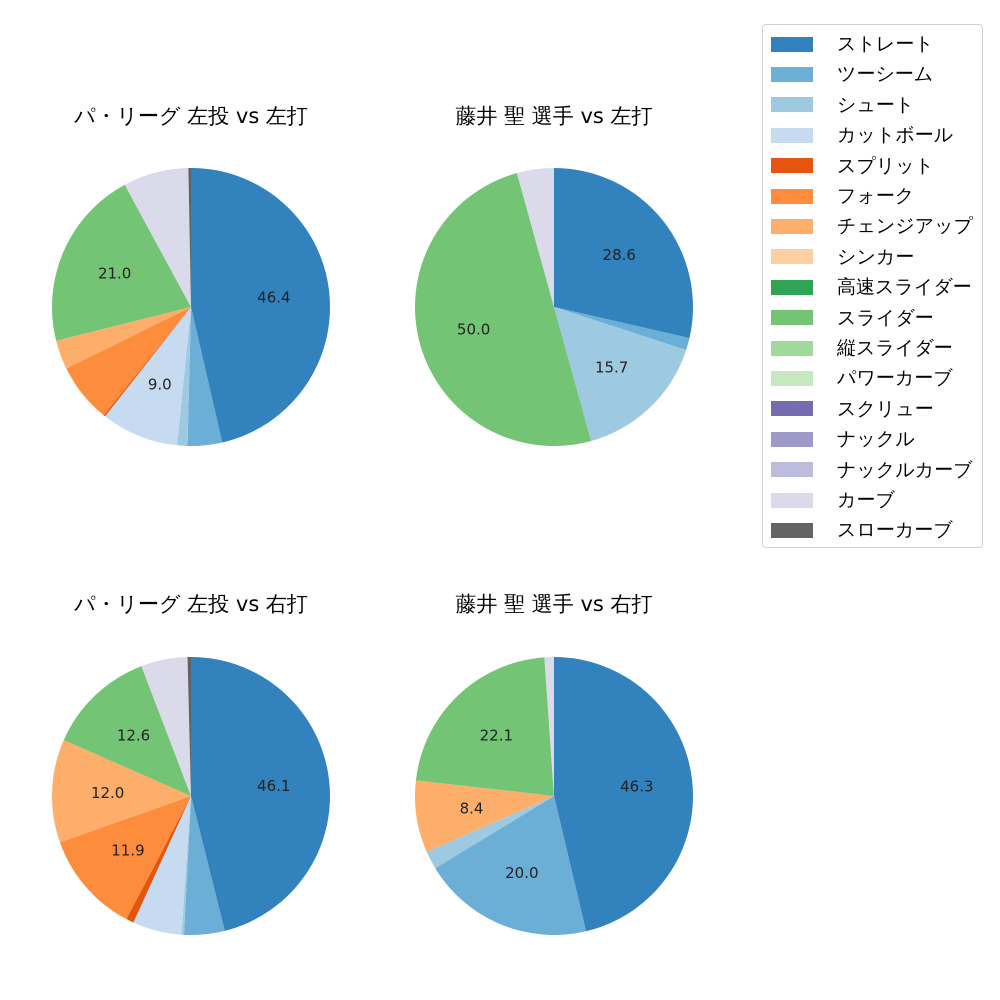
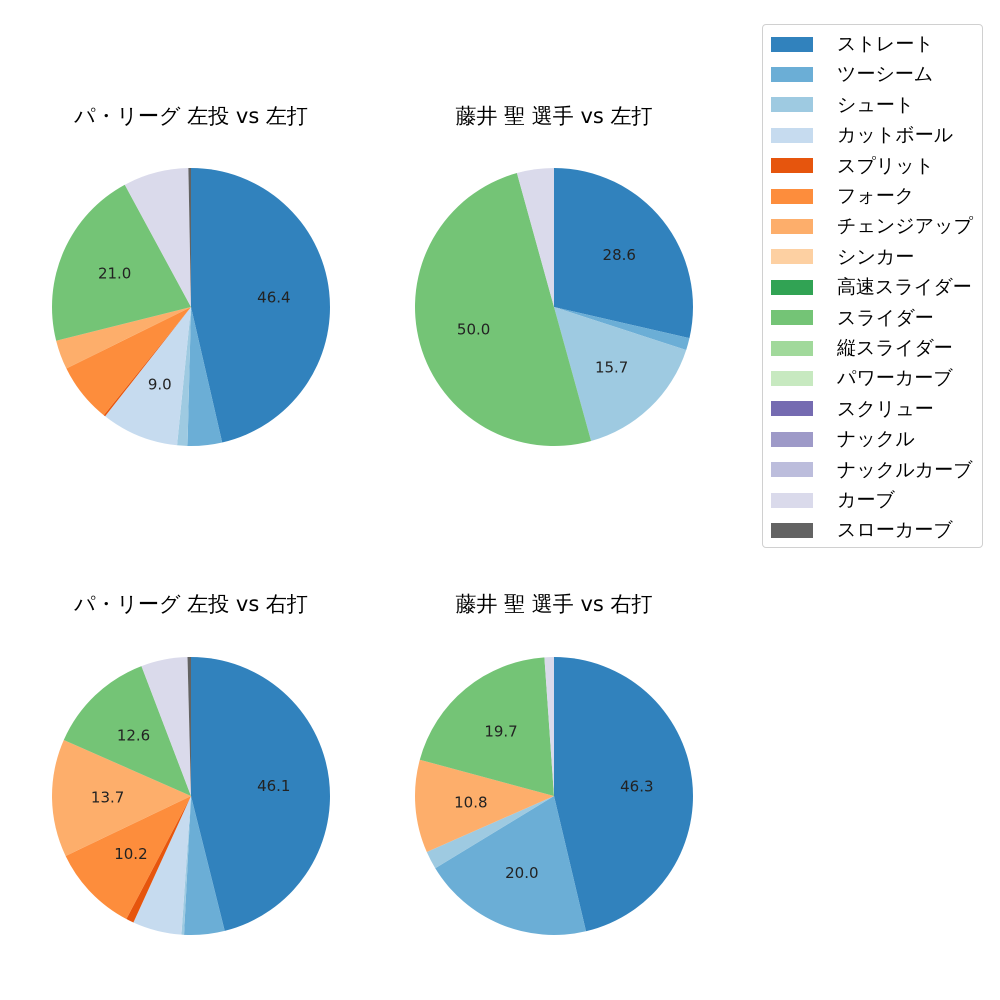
パ・リーグ 左投 vs 右打/フォーク: 11.9 -> 10.2
パ・リーグ 左投 vs 右打/チェンジアップ: 12.0 -> 13.7
藤井 聖 選手 vs 右打/チェンジアップ: 8.4 -> 10.8
藤井 聖 選手 vs 右打/スライダー: 22.1 -> 19.7
